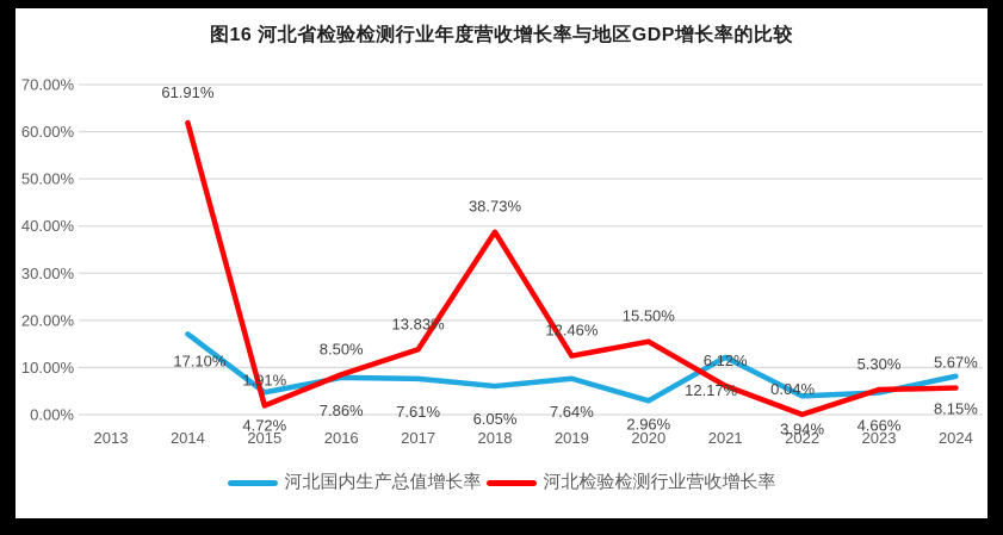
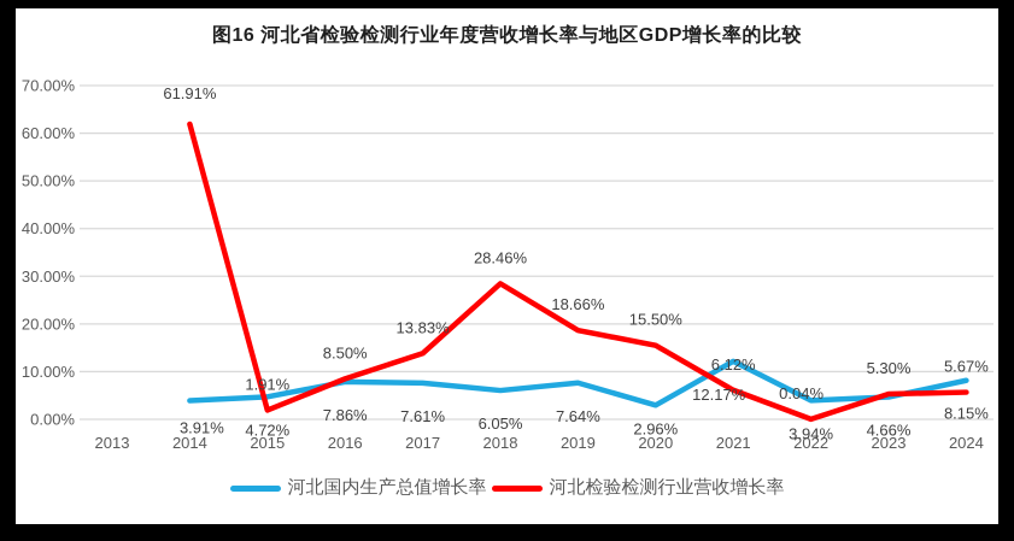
河北国内生产总值增长率/2014: 17.10% -> 3.91%
河北检验检测行业营收增长率/2018: 38.73% -> 28.46%
河北检验检测行业营收增长率/2019: 12.46% -> 18.66%
